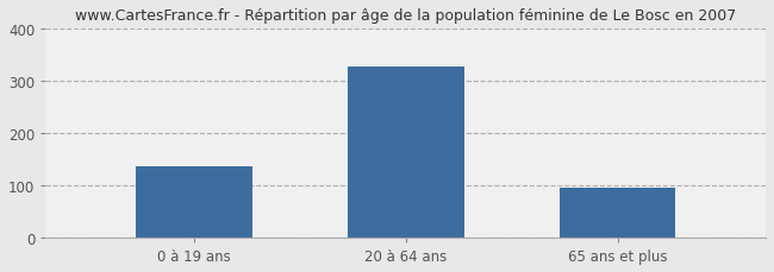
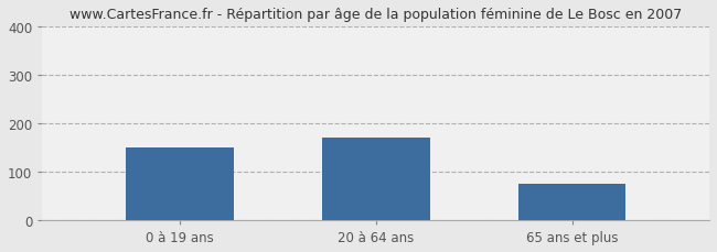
0 à 19 ans: 137 -> 150
20 à 64 ans: 327 -> 170
65 ans et plus: 95 -> 75
